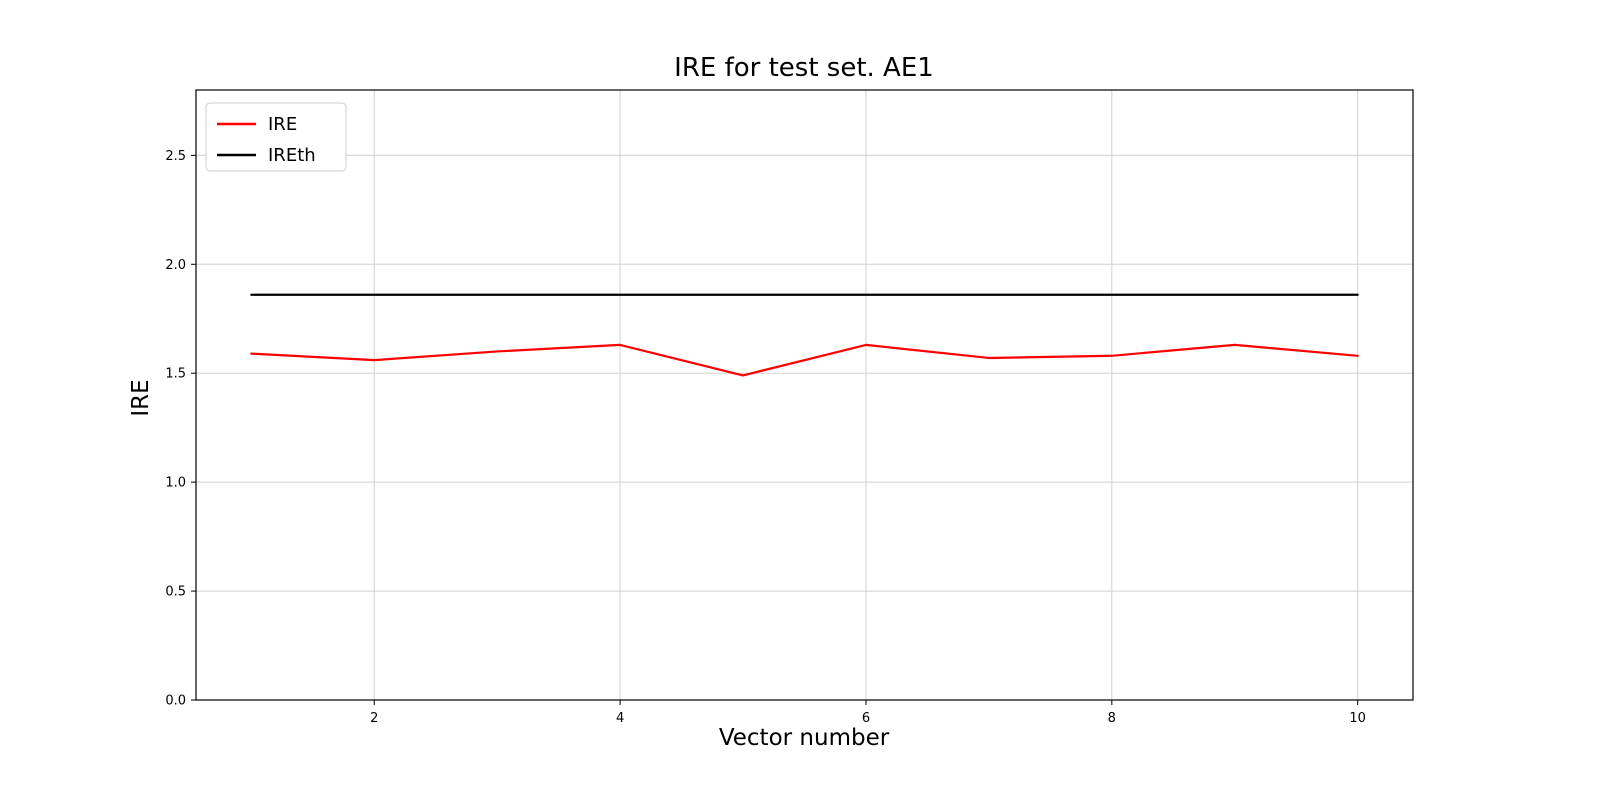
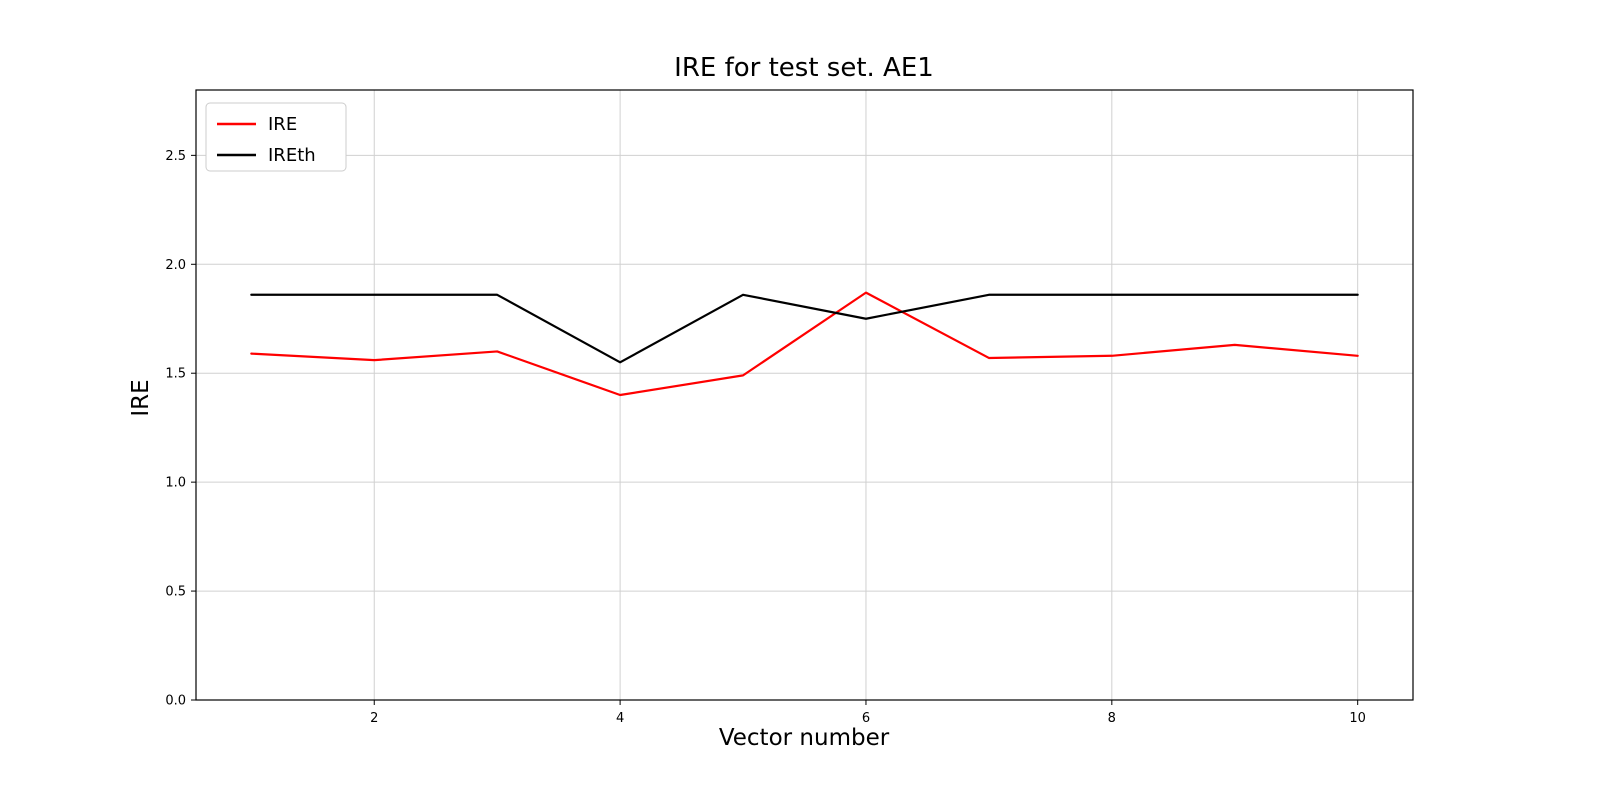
IRE/4: 1.63 -> 1.40
IREth/4: 1.86 -> 1.55
IRE/6: 1.63 -> 1.87
IREth/6: 1.86 -> 1.75
